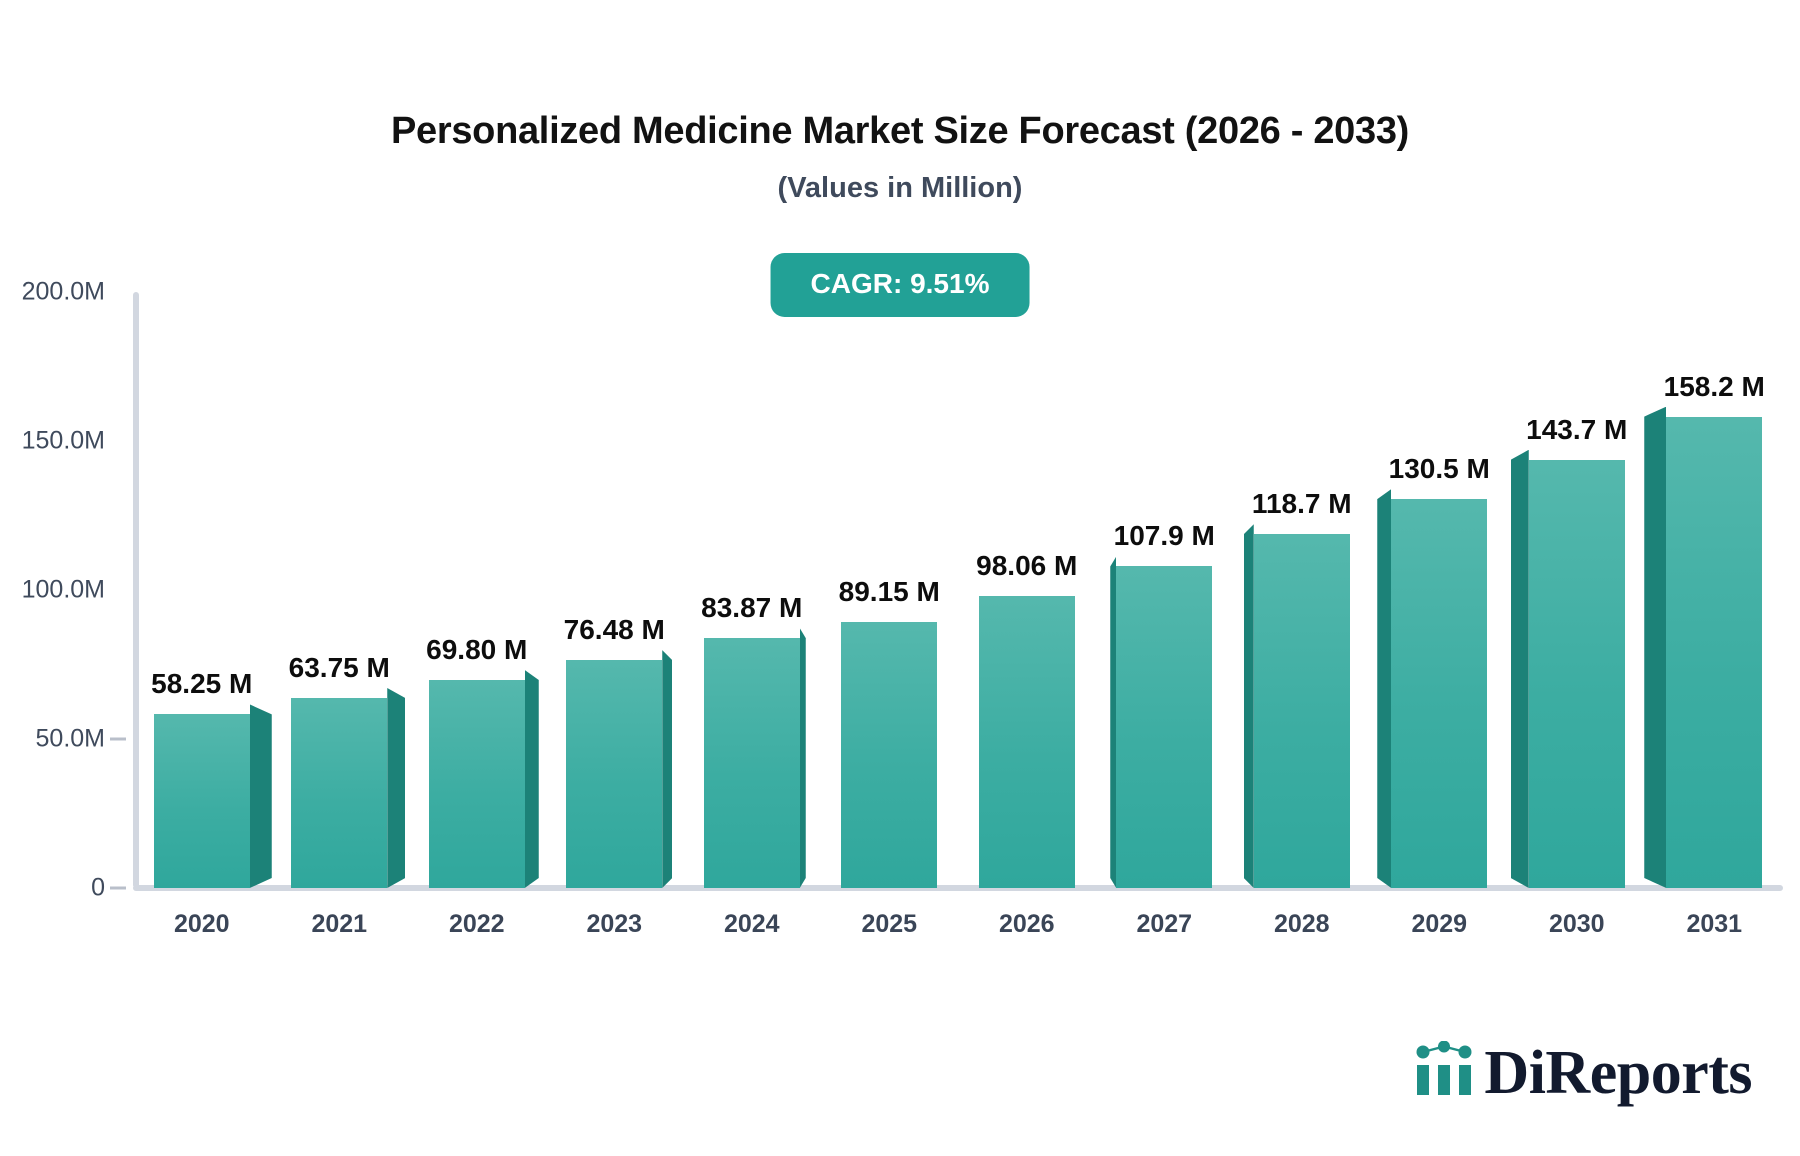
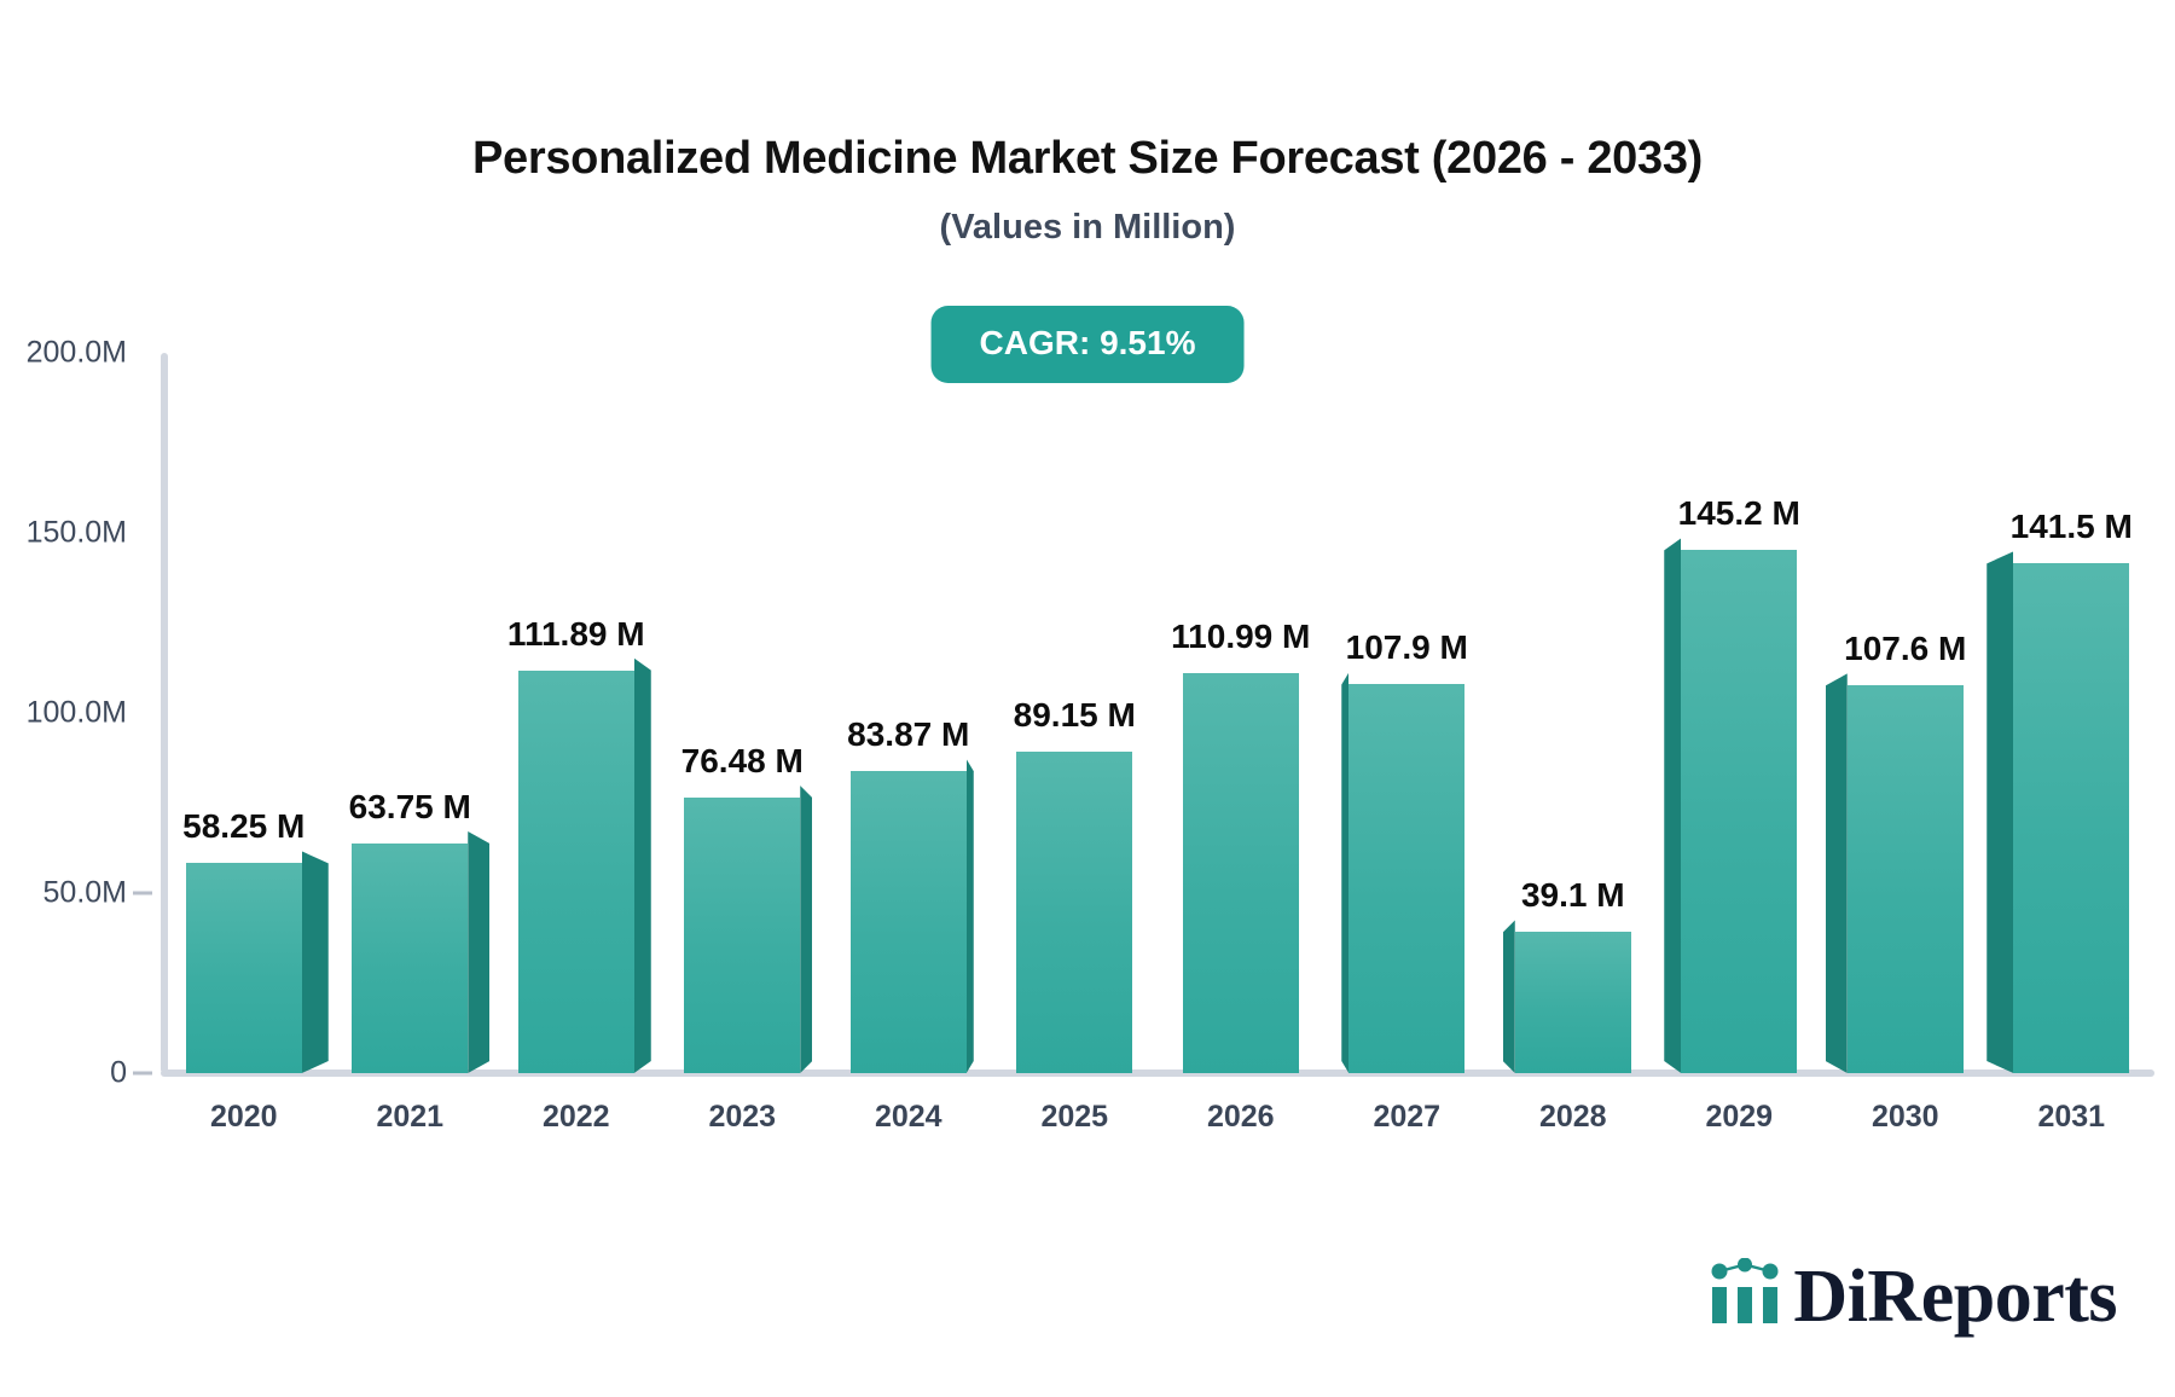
2022: 69.80 -> 111.89
2026: 98.06 -> 110.99
2028: 118.7 -> 39.1
2029: 130.5 -> 145.2
2030: 143.7 -> 107.6
2031: 158.2 -> 141.5
